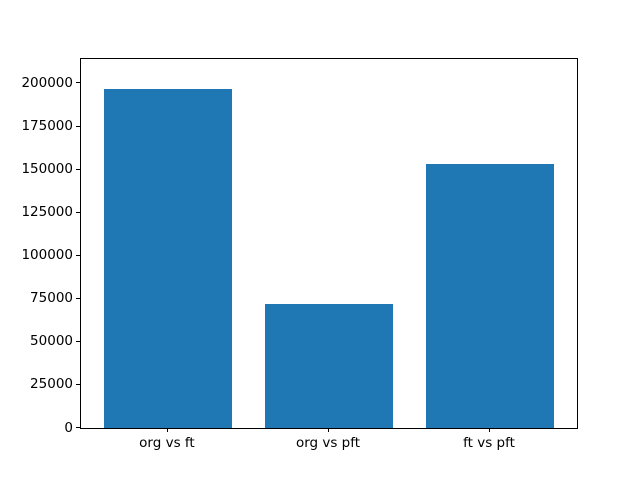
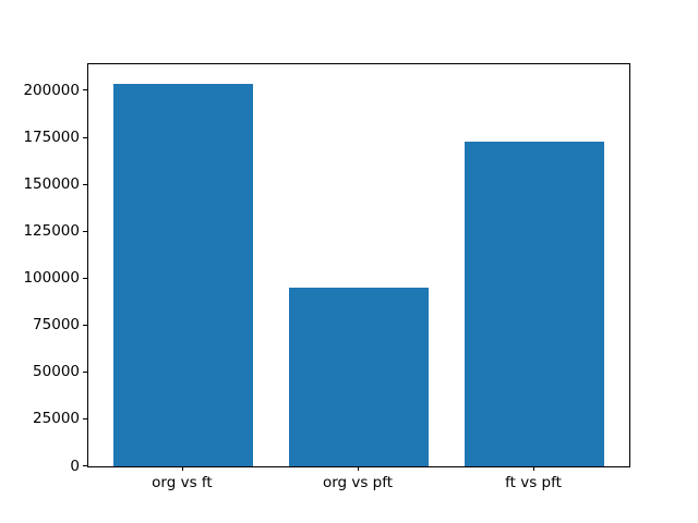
org vs ft: 197000 -> 204000
org vs pft: 72000 -> 95000
ft vs pft: 153000 -> 173000
